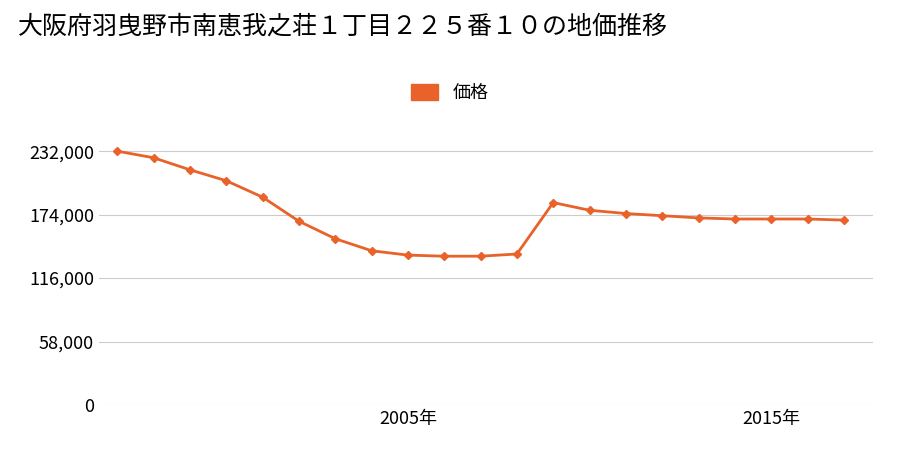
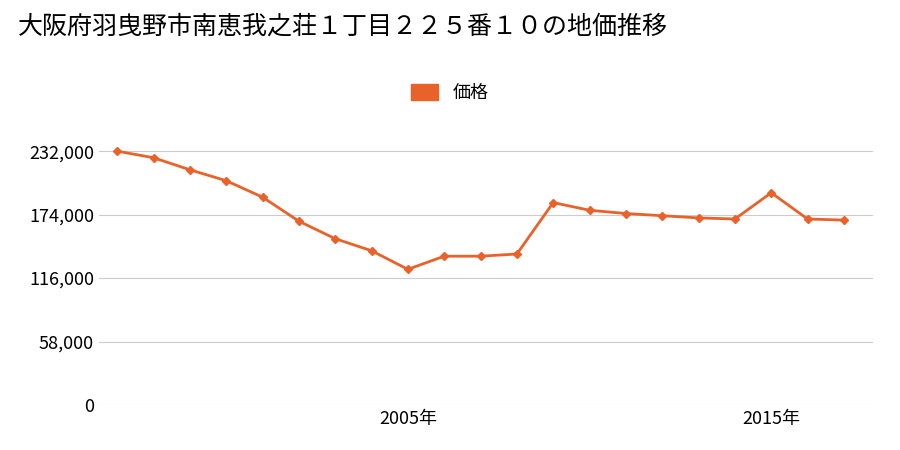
2005年: 137,000 -> 124,000
2015年: 170,000 -> 194,000
